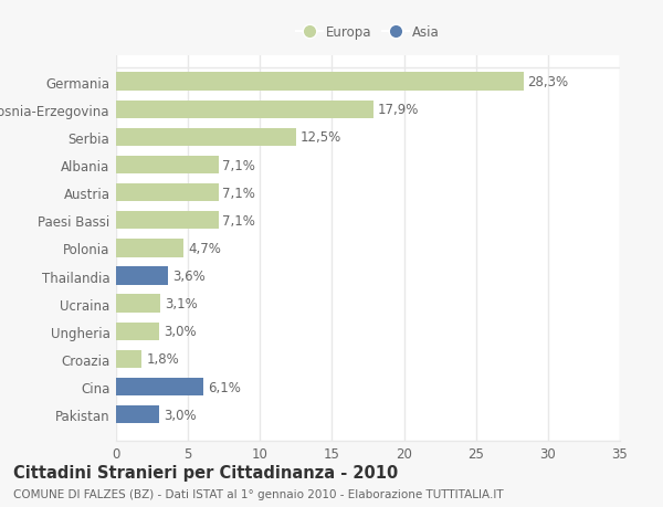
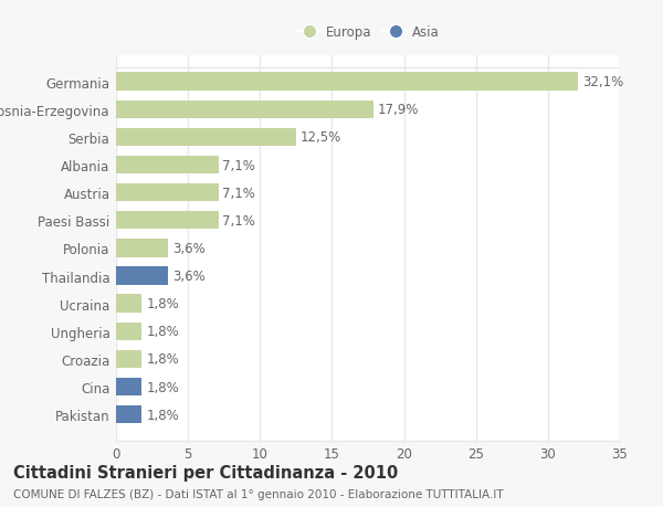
Germania: 28,3% -> 32,1%
Polonia: 4,7% -> 3,6%
Ucraina: 3,1% -> 1,8%
Ungheria: 3,0% -> 1,8%
Cina: 6,1% -> 1,8%
Pakistan: 3,0% -> 1,8%
